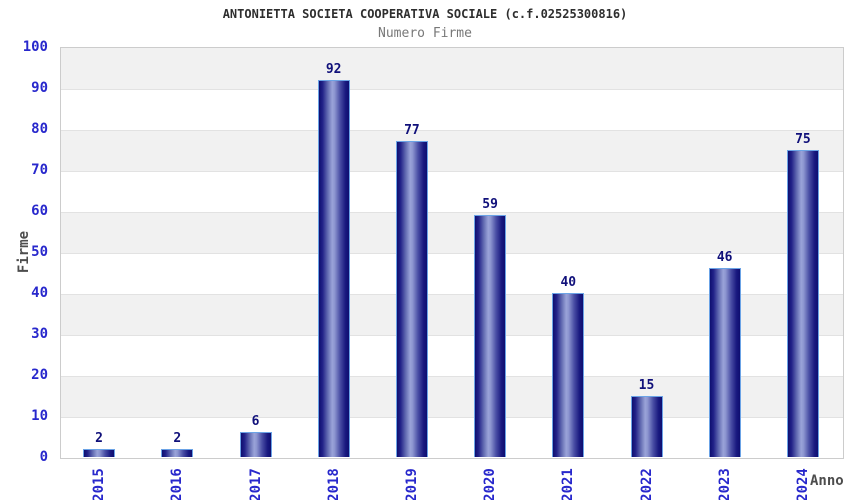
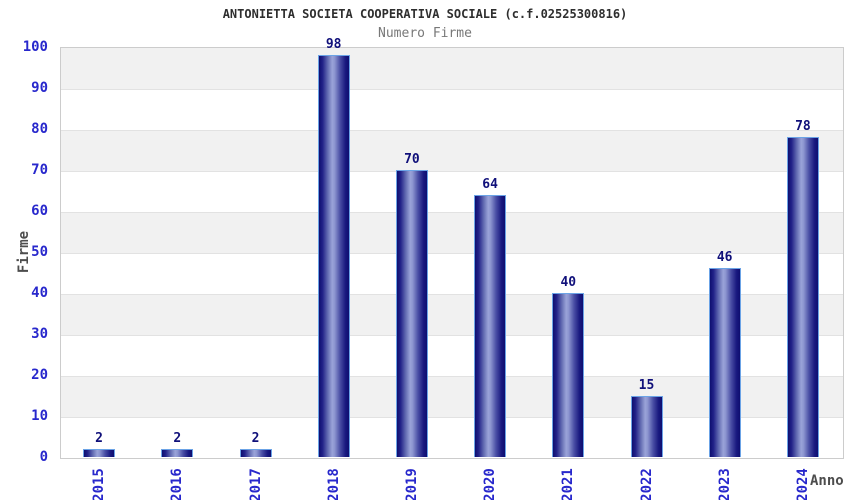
2017: 6 -> 2
2018: 92 -> 98
2019: 77 -> 70
2020: 59 -> 64
2024: 75 -> 78
